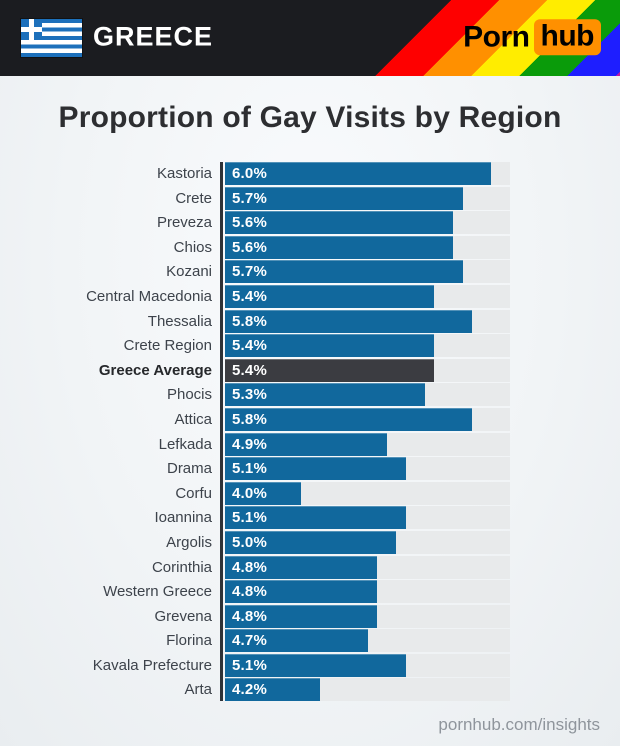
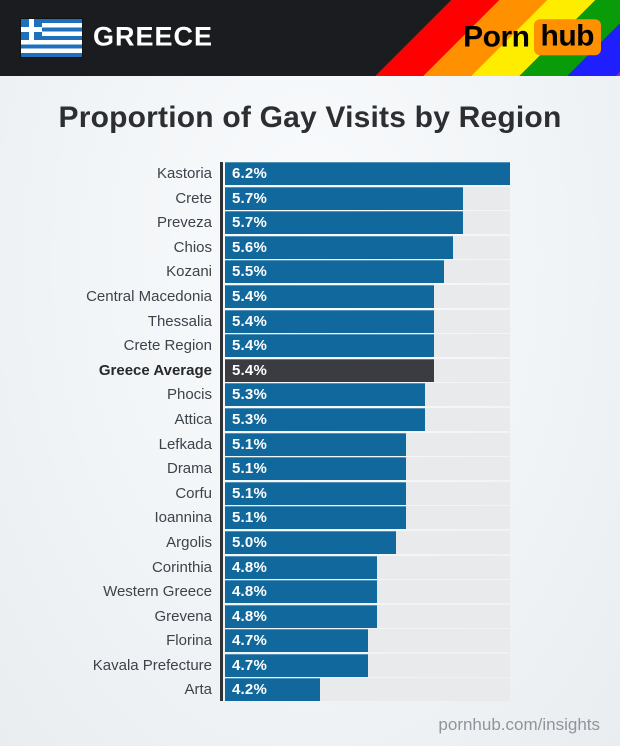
Kastoria: 6.0% -> 6.2%
Preveza: 5.6% -> 5.7%
Kozani: 5.7% -> 5.5%
Thessalia: 5.8% -> 5.4%
Attica: 5.8% -> 5.3%
Lefkada: 4.9% -> 5.1%
Corfu: 4.0% -> 5.1%
Kavala Prefecture: 5.1% -> 4.7%
